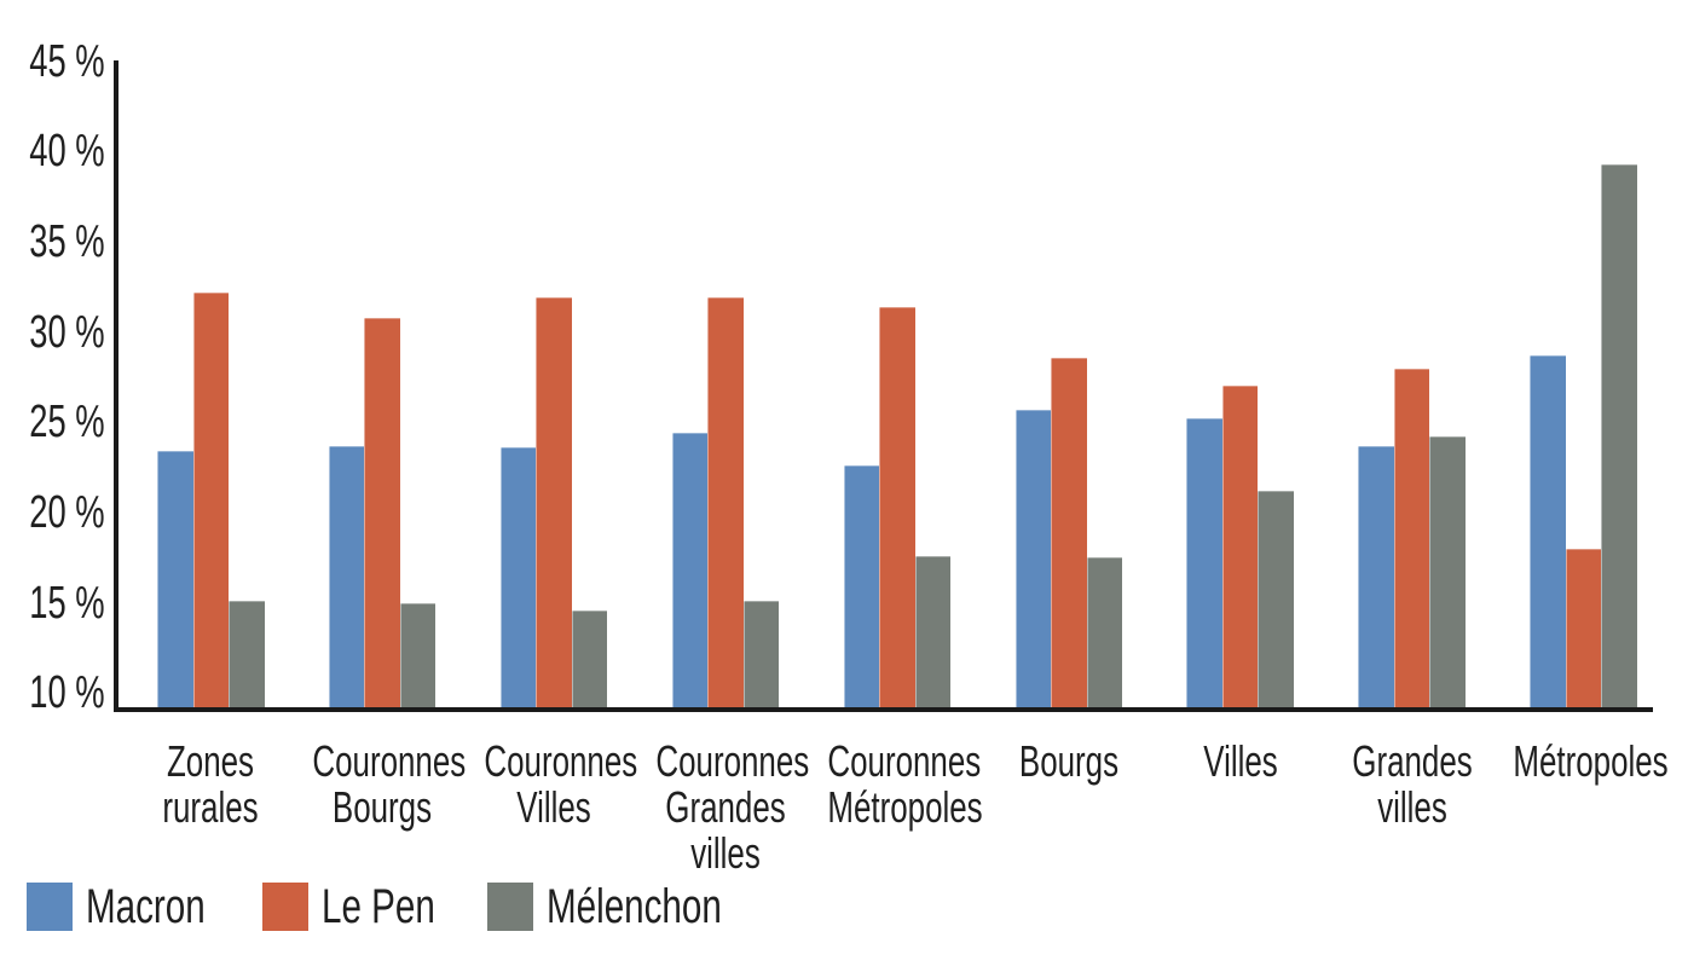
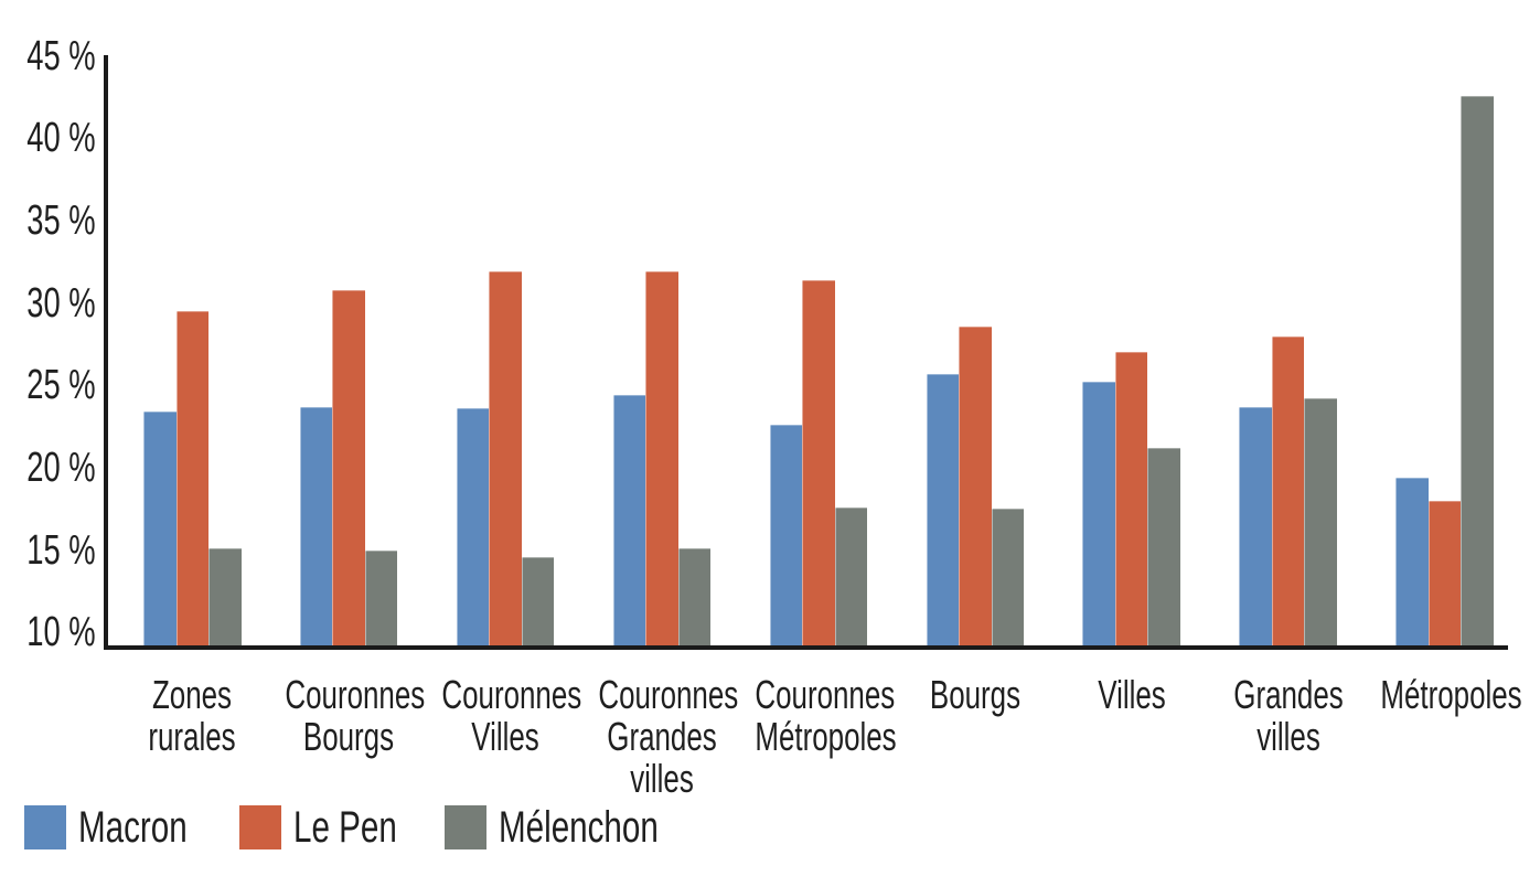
Le Pen/Zones rurales: 32.2% -> 29.5%
Macron/Métropoles: 28.7% -> 19.4%
Mélenchon/Métropoles: 39.3% -> 42.6%
